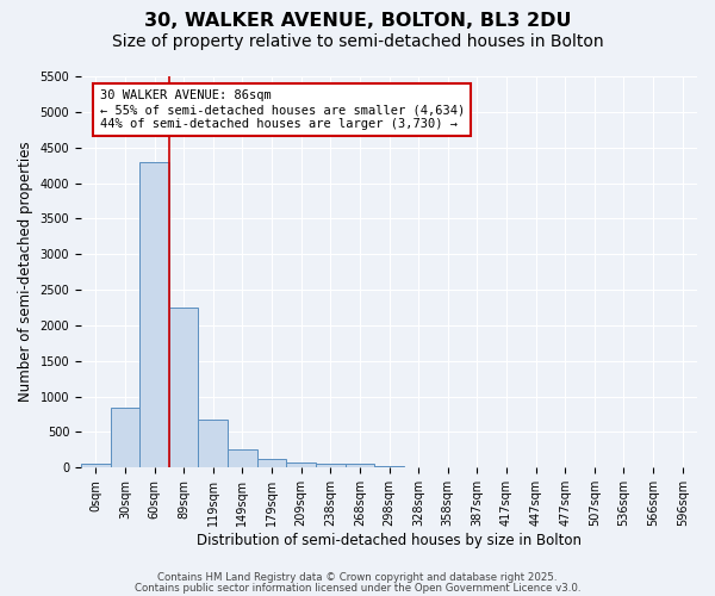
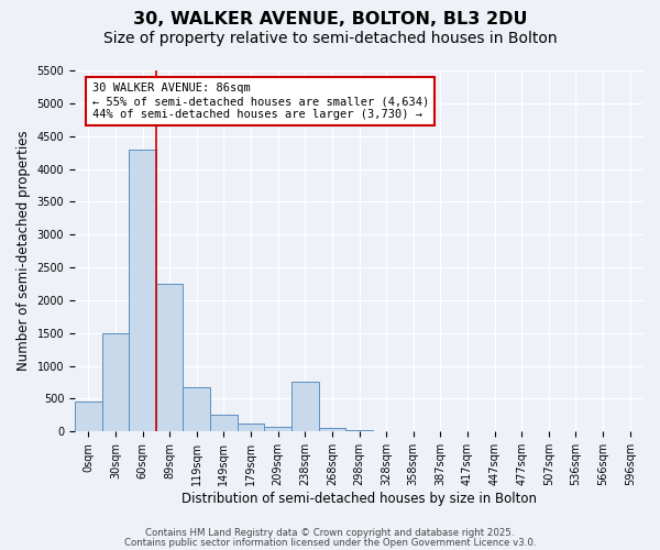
0sqm: 50 -> 460
30sqm: 850 -> 1500
238sqm: 60 -> 760
